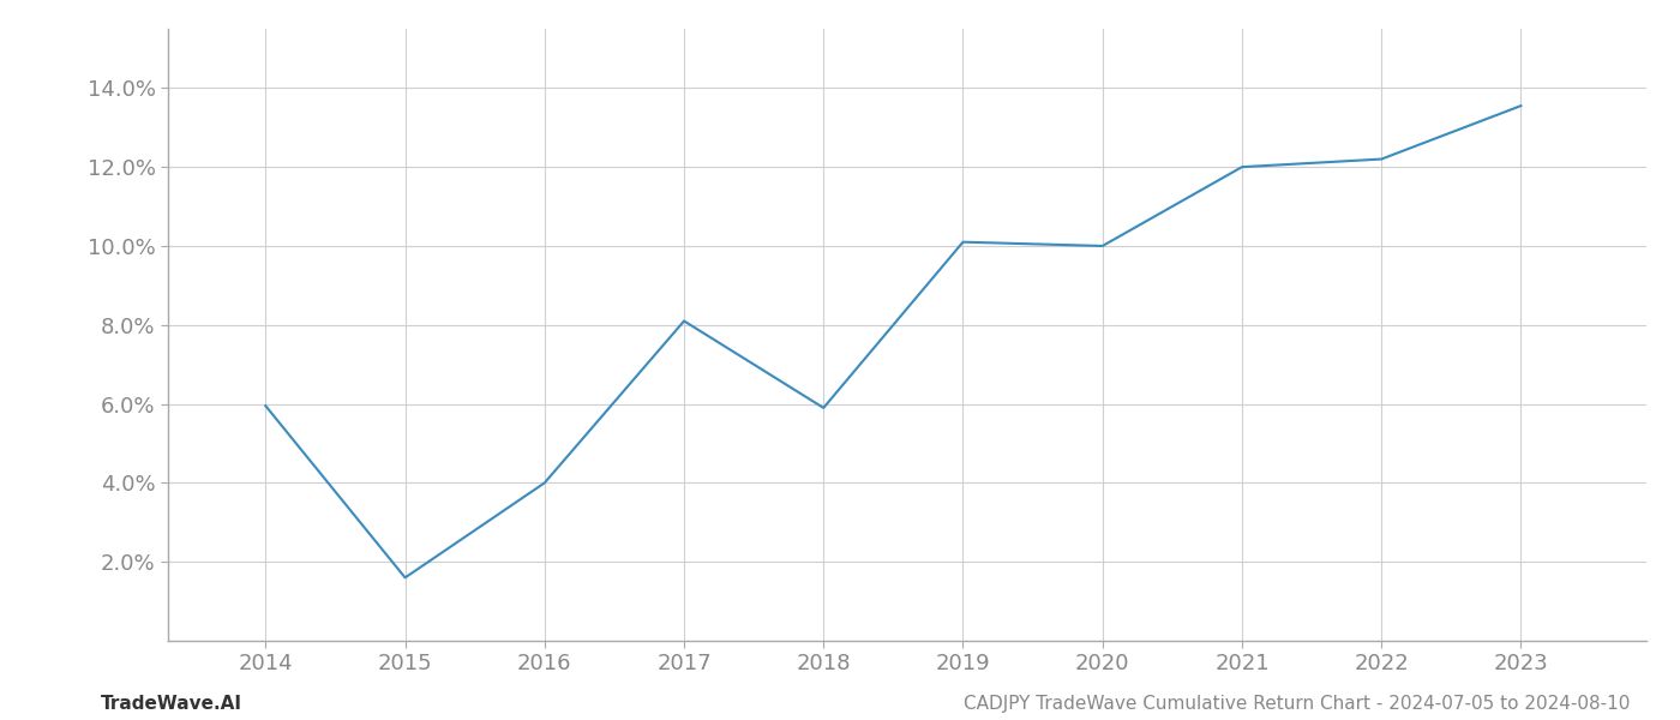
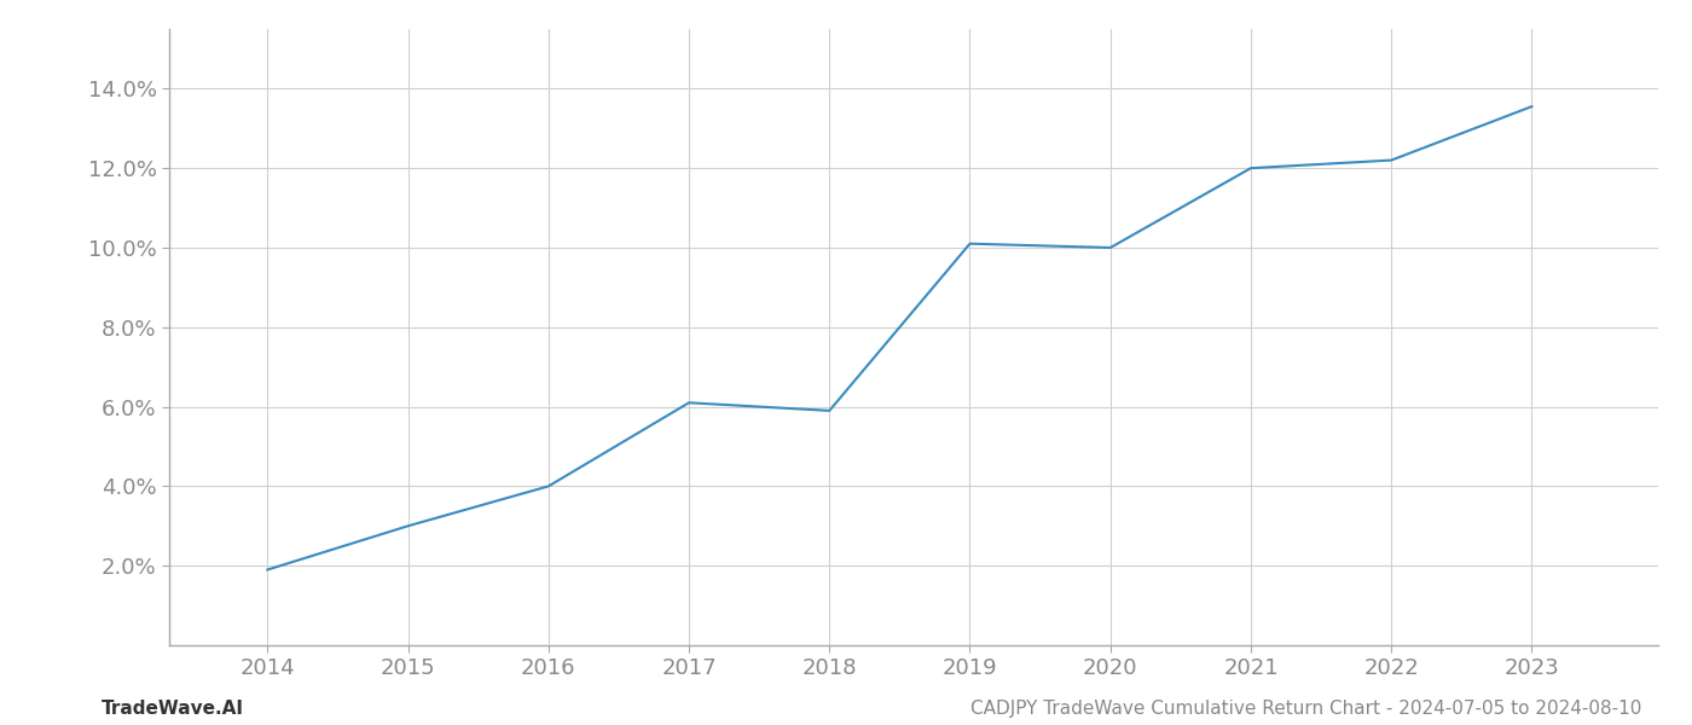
2014: 5.95% -> 1.90%
2015: 1.60% -> 3.00%
2017: 8.10% -> 6.10%
